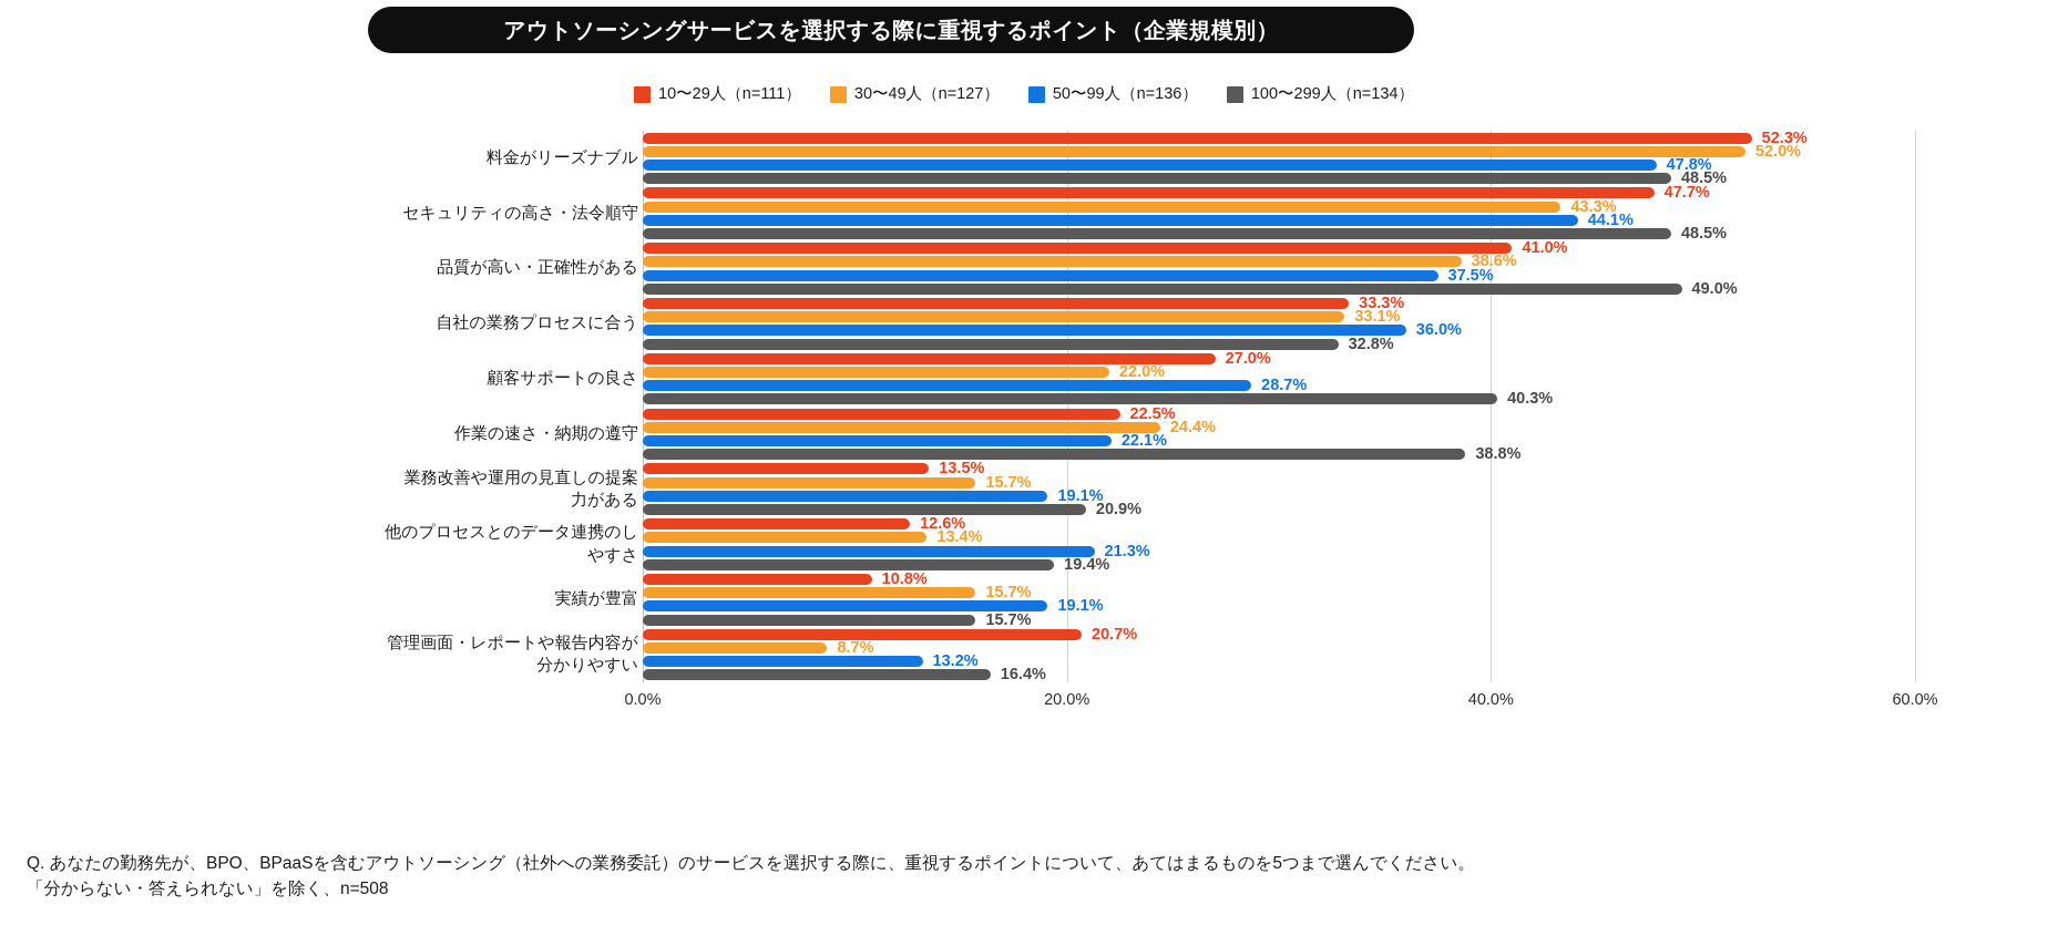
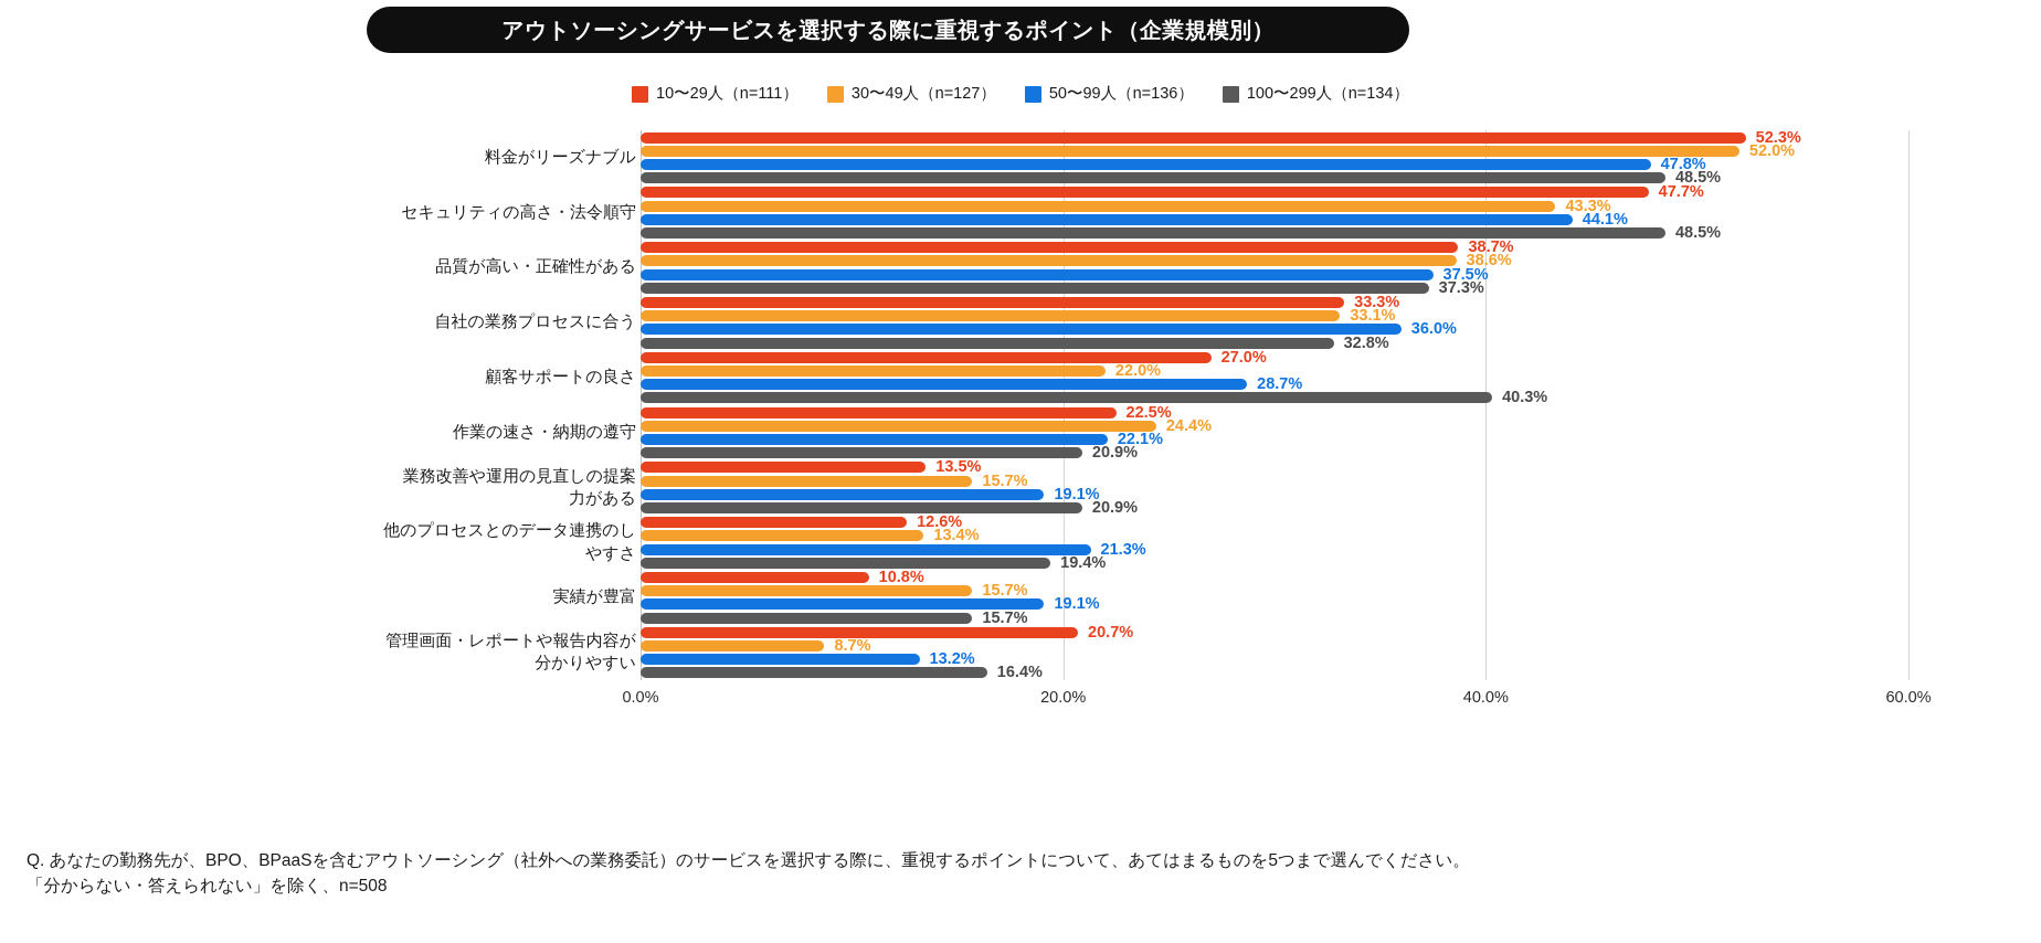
10〜29人（n=111）/品質が高い・正確性がある: 41.0% -> 38.7%
100〜299人（n=134）/品質が高い・正確性がある: 49.0% -> 37.3%
100〜299人（n=134）/作業の速さ・納期の遵守: 38.8% -> 20.9%
